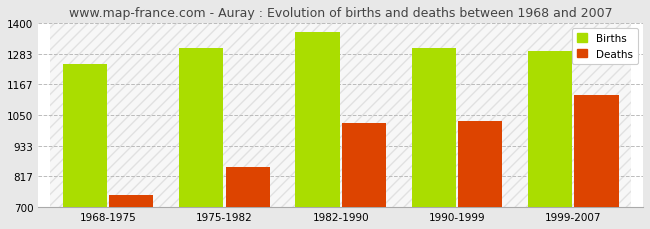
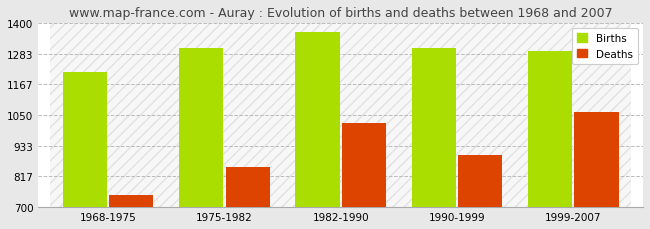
Births/1968-1975: 1243 -> 1215
Deaths/1990-1999: 1028 -> 900
Deaths/1999-2007: 1128 -> 1060
